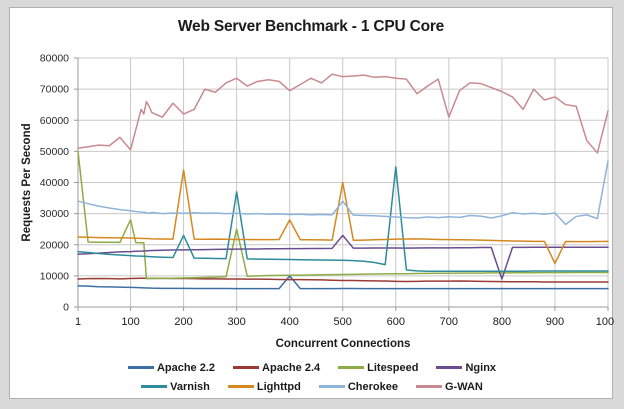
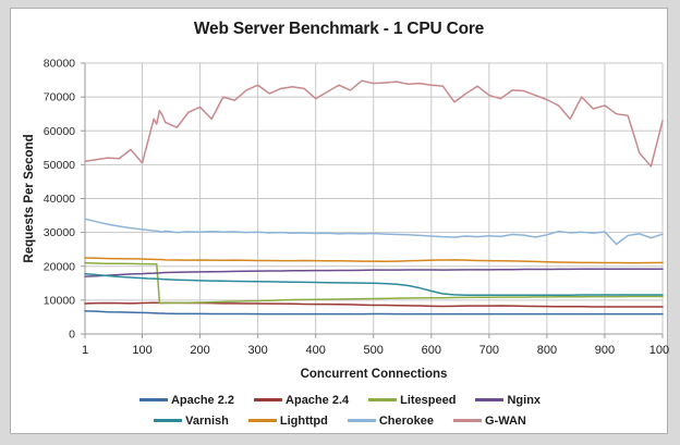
Litespeed/1: 50000 -> 21000
Litespeed/100: 28000 -> 21000
Varnish/200: 23000 -> 16000
Lighttpd/200: 44000 -> 22000
G-WAN/200: 62000 -> 67000
Litespeed/300: 25000 -> 10000
Varnish/300: 37000 -> 16000
Apache 2.2/400: 10000 -> 6000
Lighttpd/400: 28000 -> 22000
Nginx/500: 23000 -> 19000
Lighttpd/500: 40000 -> 22000
Cherokee/500: 34000 -> 30000
Varnish/600: 45000 -> 13000
G-WAN/700: 61000 -> 70000
Nginx/800: 9000 -> 19000
Lighttpd/900: 14000 -> 21000
Cherokee/1000: 47000 -> 30000
